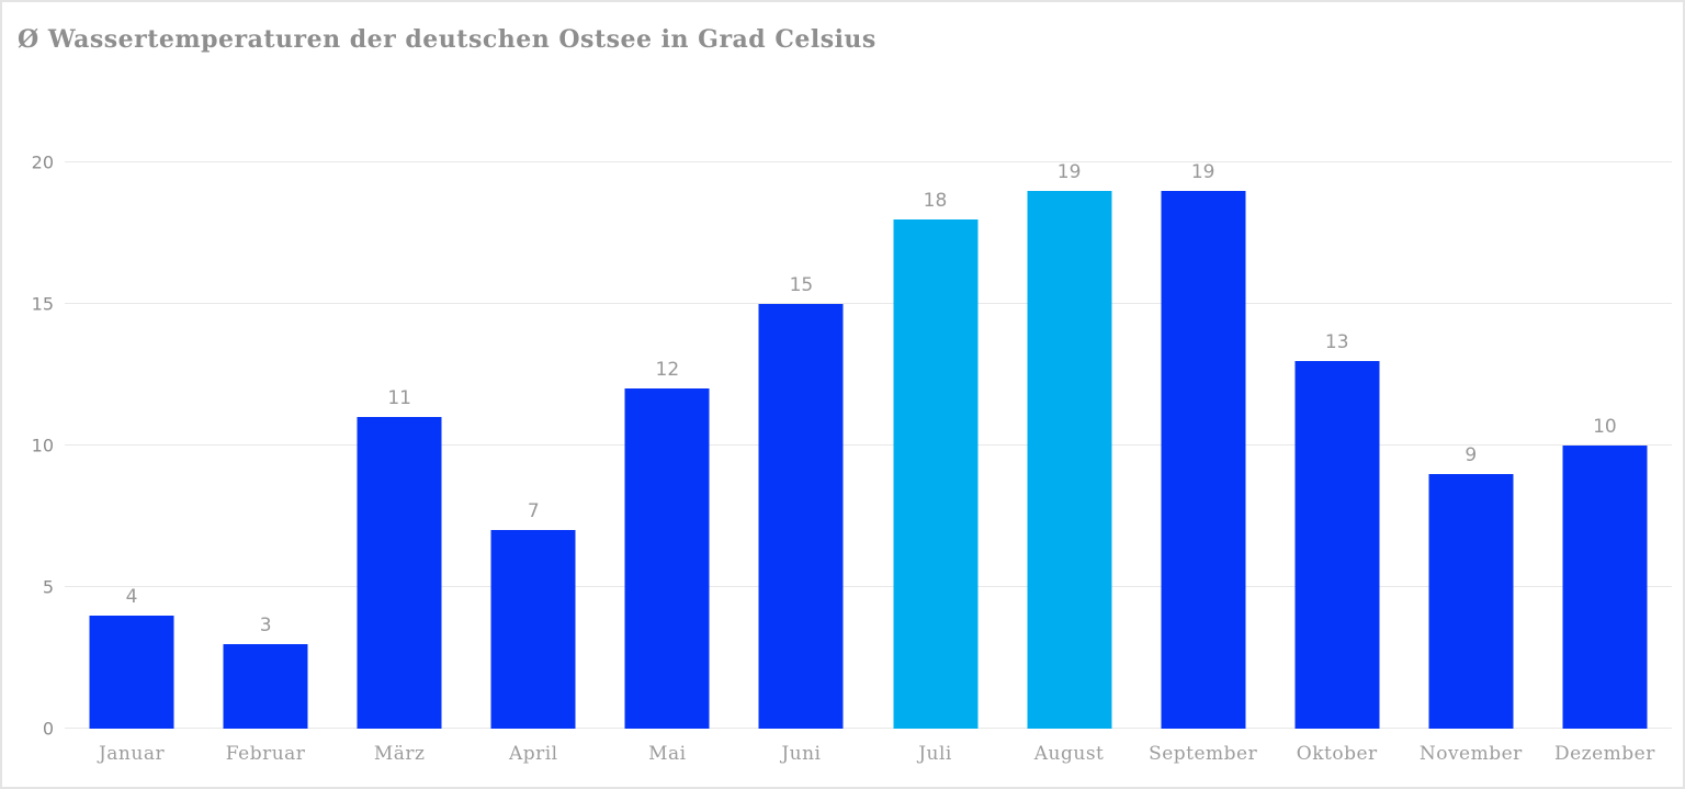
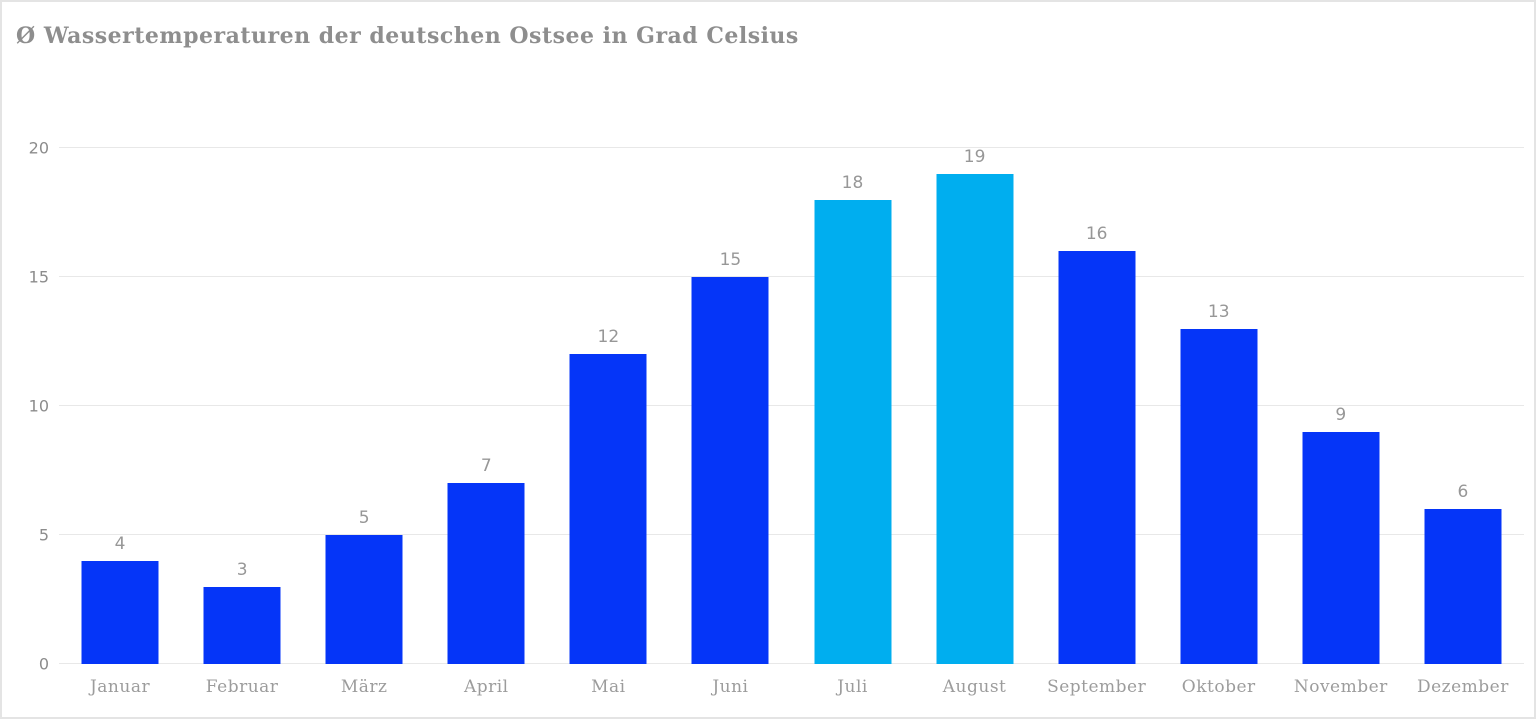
März: 11 -> 5
September: 19 -> 16
Dezember: 10 -> 6
